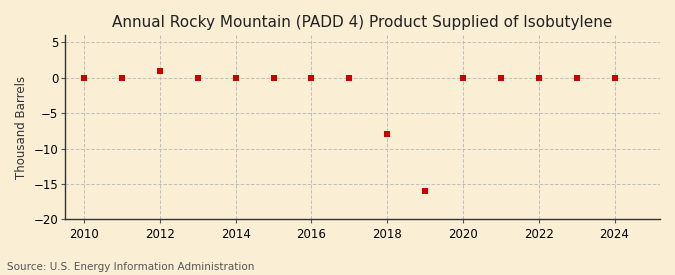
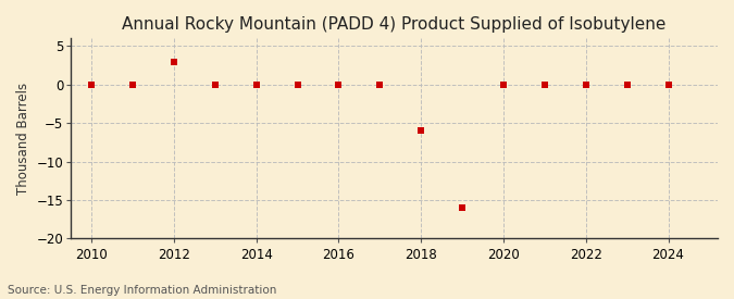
2012: 1 -> 3
2018: -8 -> -6
